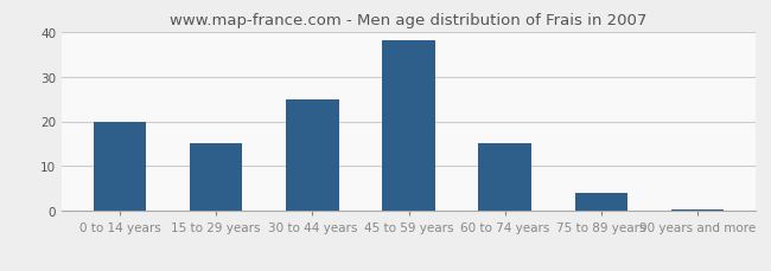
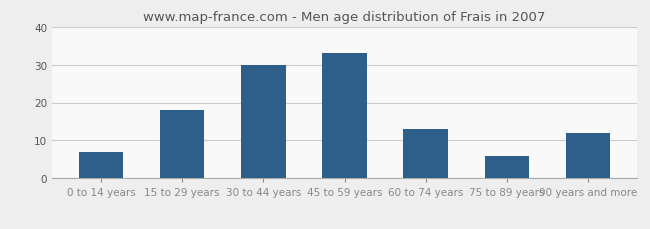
0 to 14 years: 20.0 -> 7.0
15 to 29 years: 15.0 -> 18.0
30 to 44 years: 25.0 -> 30.0
45 to 59 years: 38.0 -> 33.0
60 to 74 years: 15.0 -> 13.0
75 to 89 years: 4.0 -> 6.0
90 years and more: 0.5 -> 12.0
